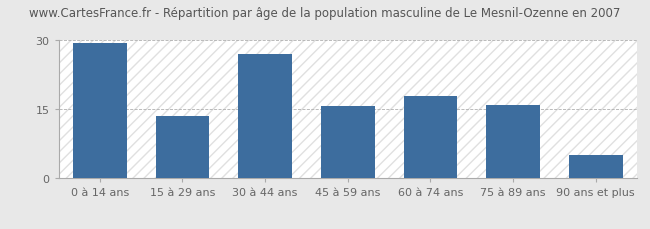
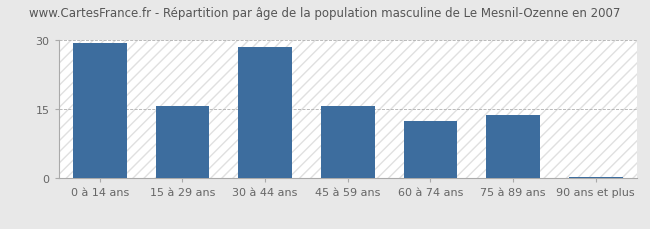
15 à 29 ans: 13.5 -> 15.8
30 à 44 ans: 27.0 -> 28.5
60 à 74 ans: 18.0 -> 12.5
75 à 89 ans: 16.0 -> 13.8
90 ans et plus: 5.0 -> 0.3
